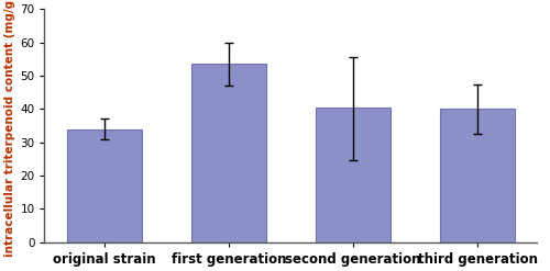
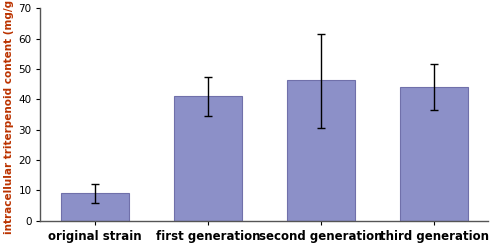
original strain: 34.0 -> 9.0
first generation: 53.5 -> 41.0
second generation: 40.5 -> 46.5
third generation: 40.0 -> 44.0
